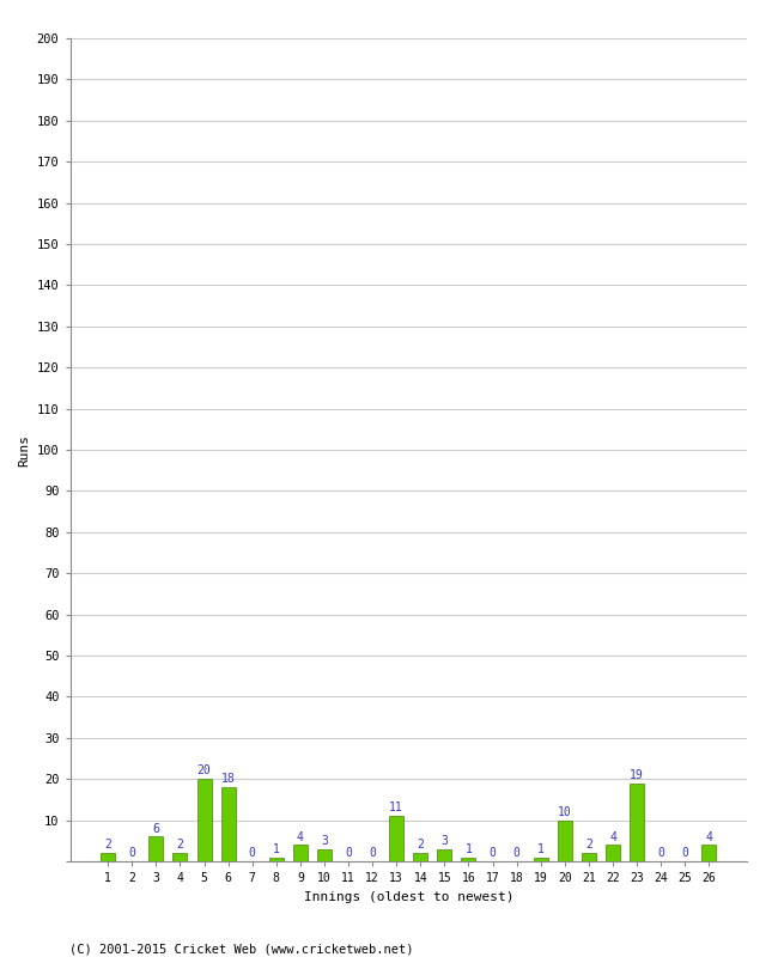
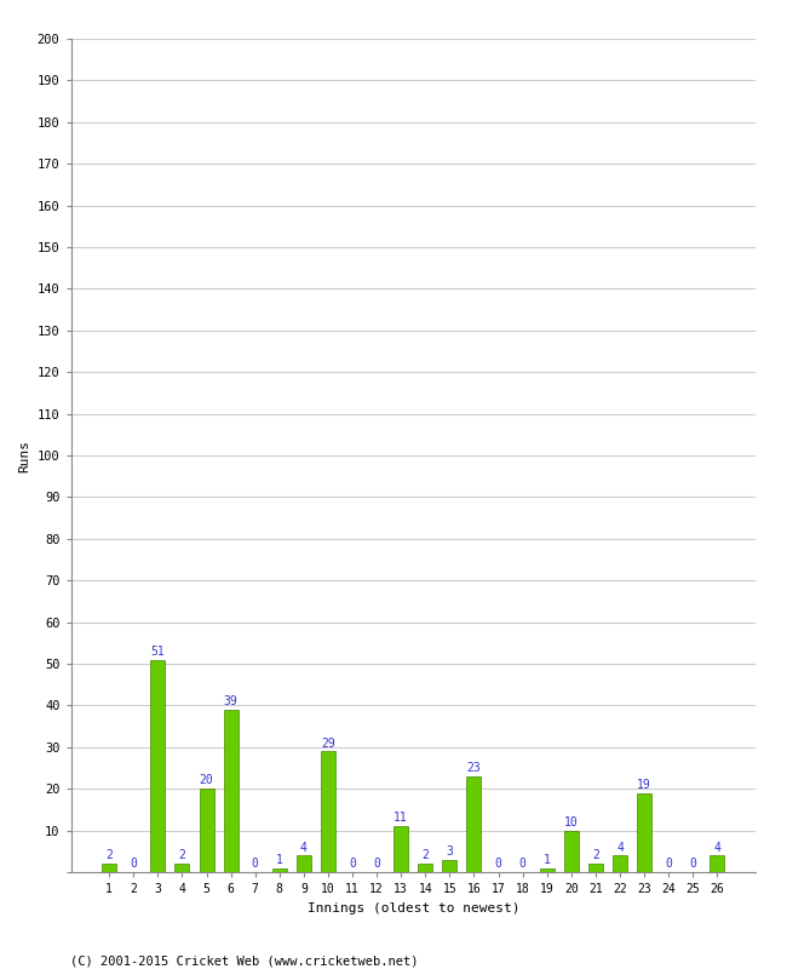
3: 6 -> 51
6: 18 -> 39
10: 3 -> 29
16: 1 -> 23
